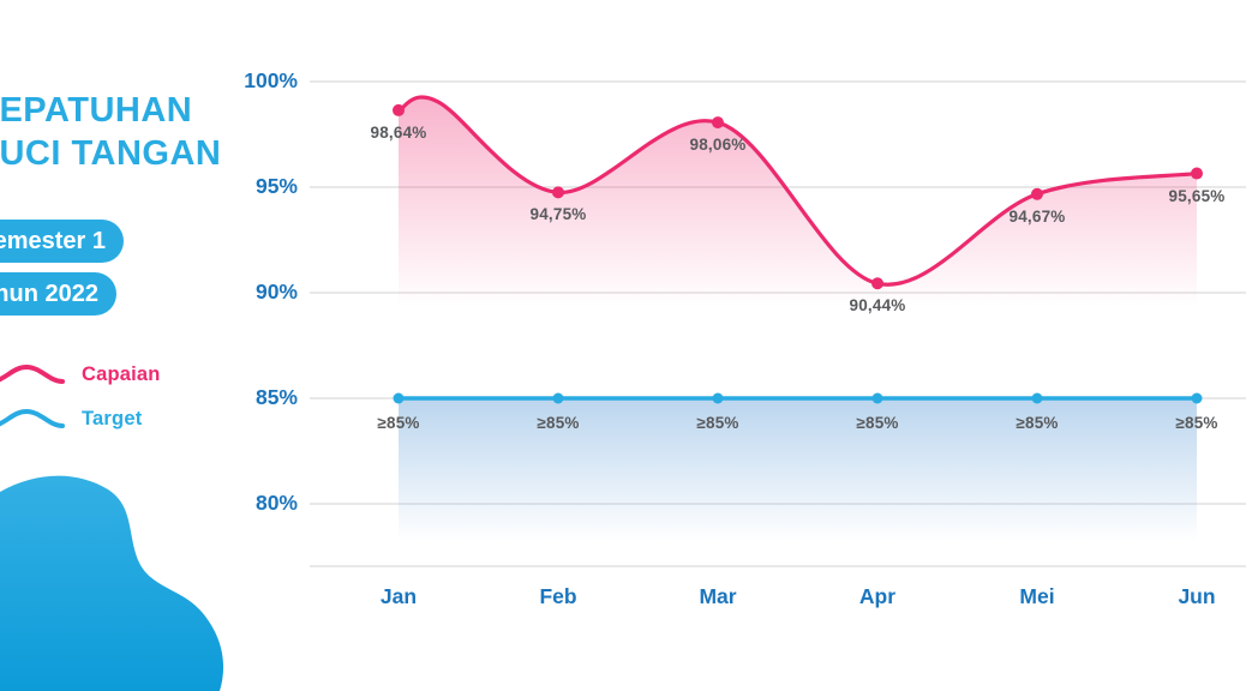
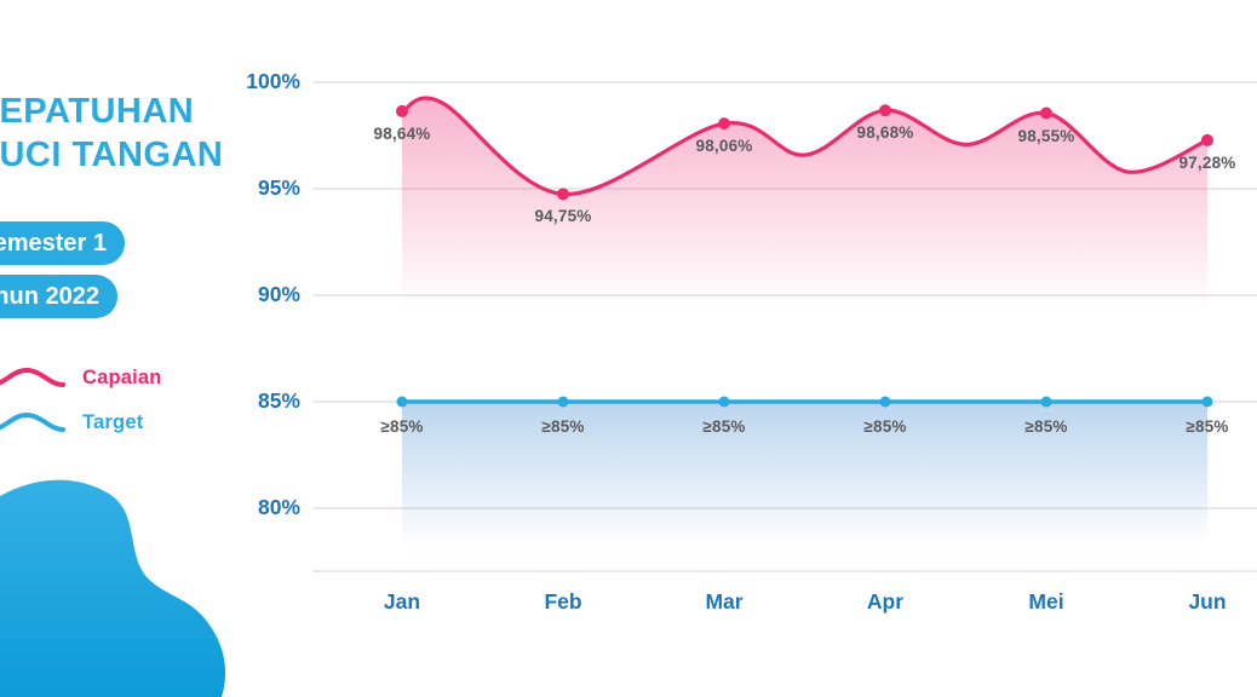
Capaian/Apr: 90,44% -> 98,68%
Capaian/Mei: 94,67% -> 98,55%
Capaian/Jun: 95,65% -> 97,28%
